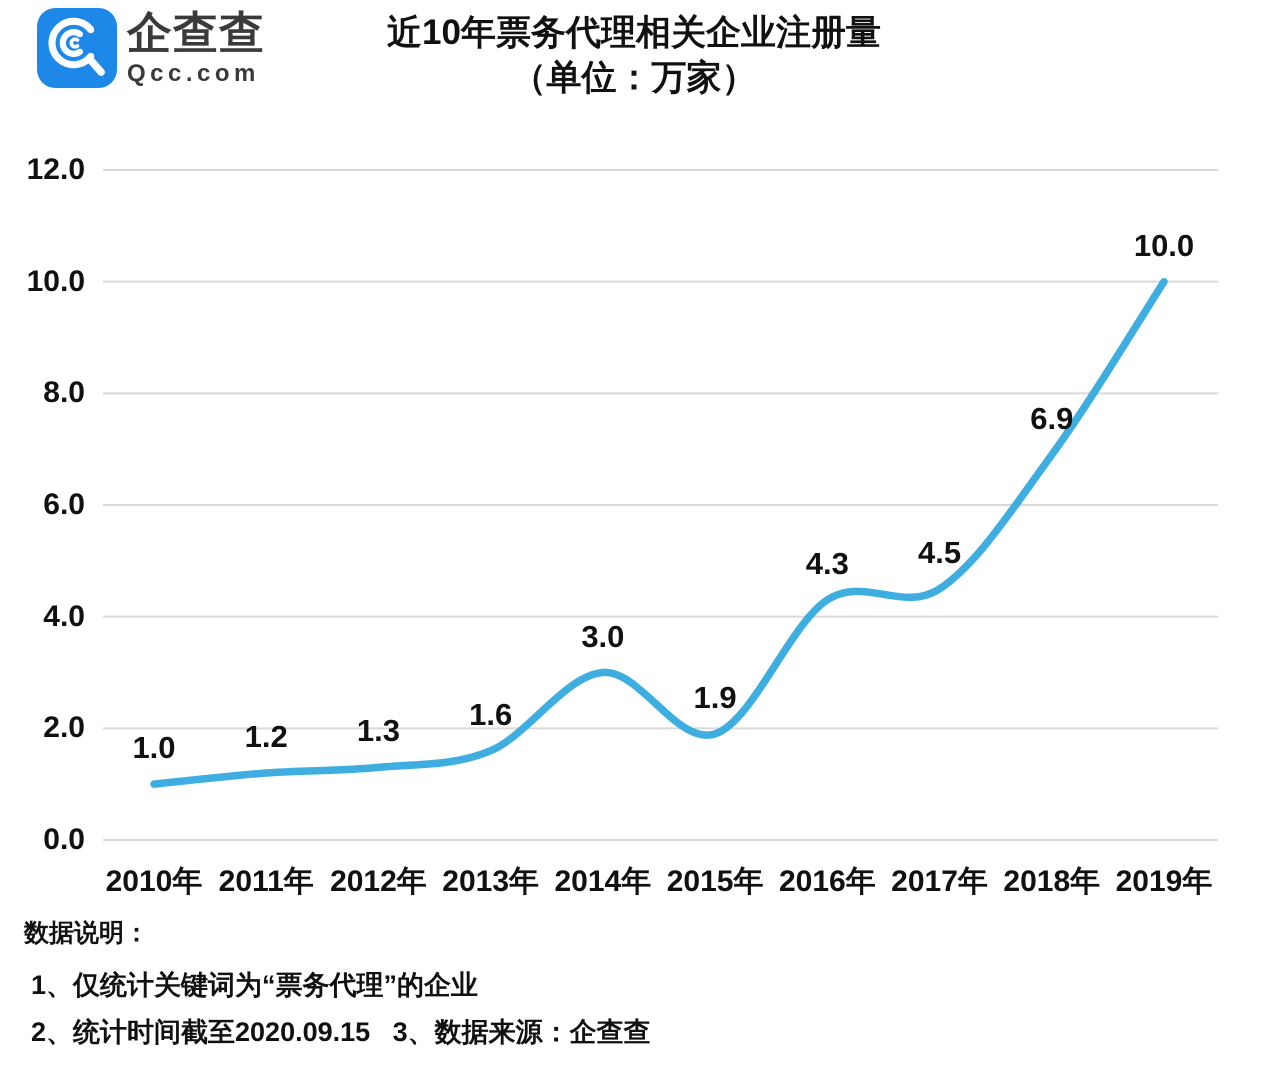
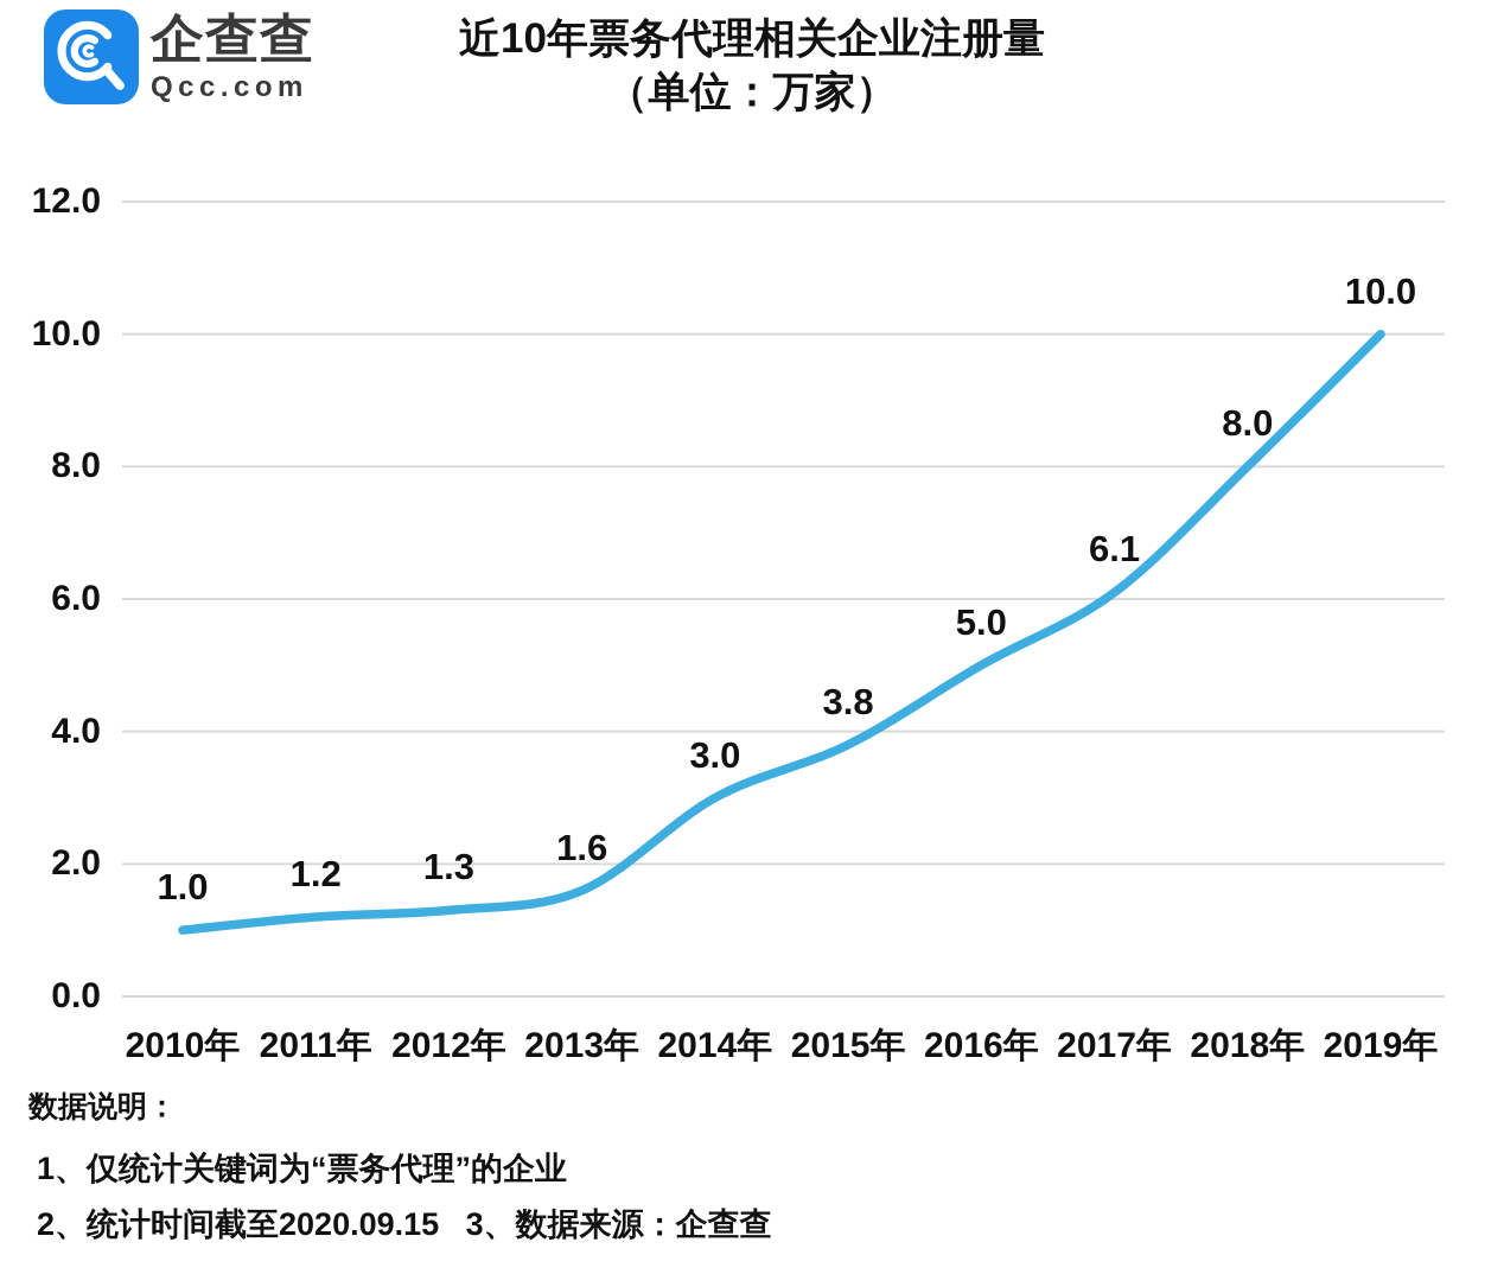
2015年: 1.9 -> 3.8
2016年: 4.3 -> 5.0
2017年: 4.5 -> 6.1
2018年: 6.9 -> 8.0
